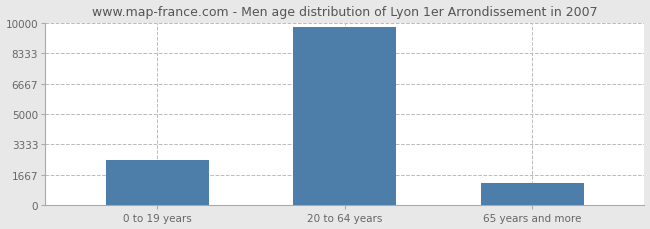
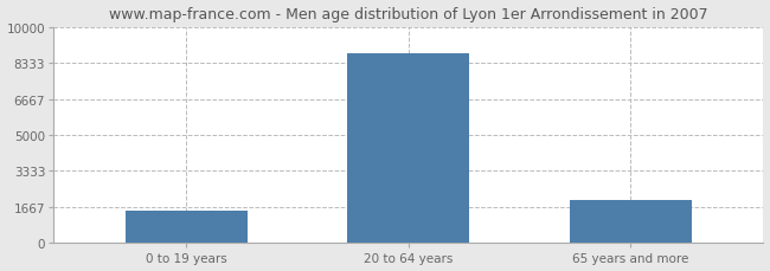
0 to 19 years: 2500 -> 1500
20 to 64 years: 9800 -> 8800
65 years and more: 1200 -> 2000
